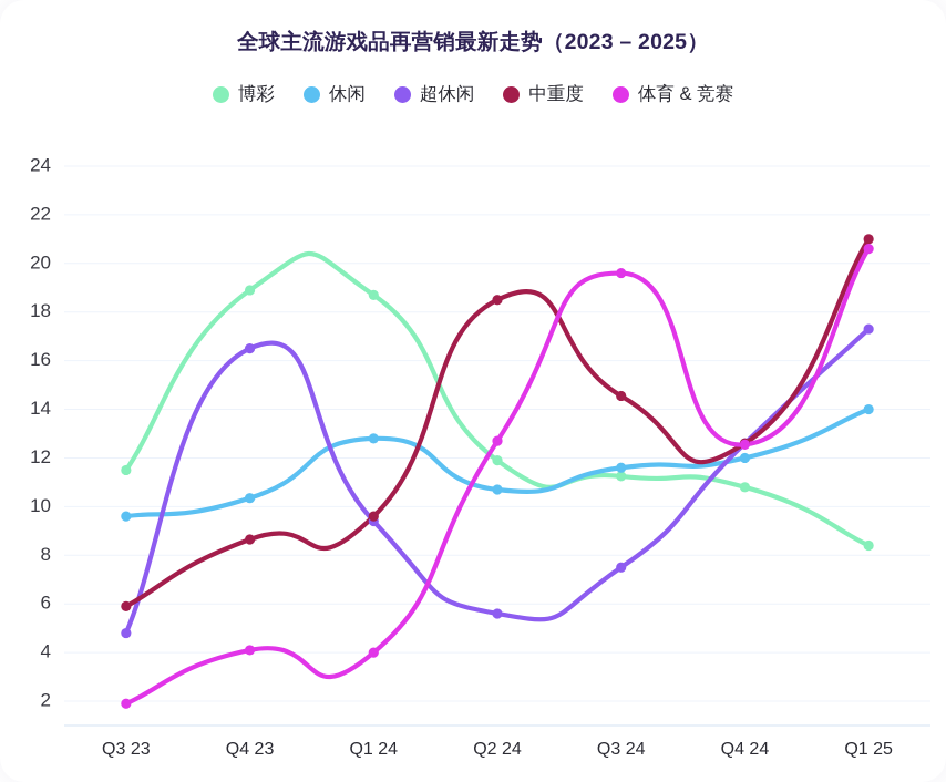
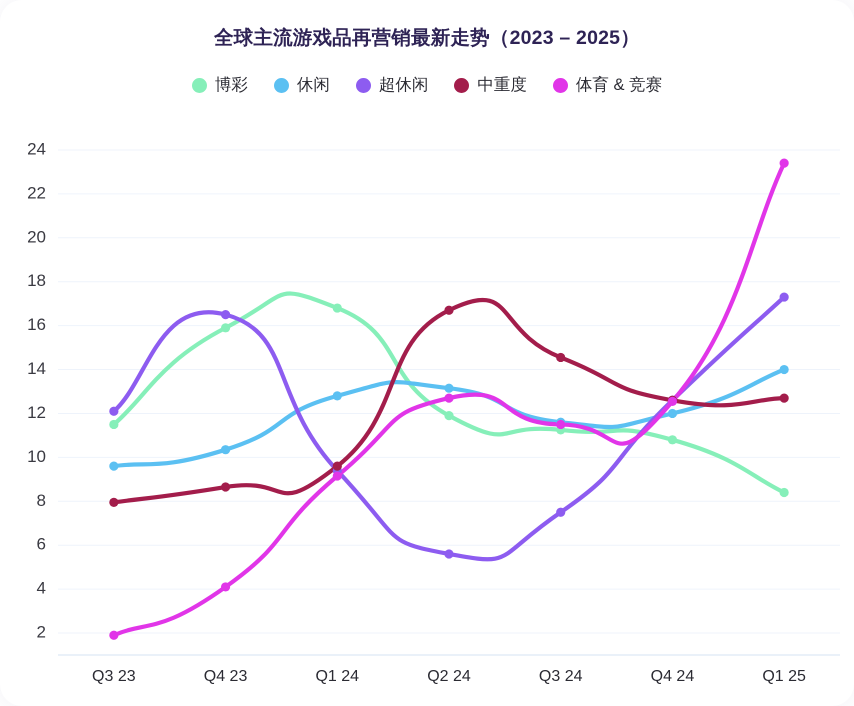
超休闲/Q3 23: 4.8 -> 12.1
中重度/Q3 23: 5.9 -> 8.0
博彩/Q4 23: 18.9 -> 15.9
博彩/Q1 24: 18.7 -> 16.8
体育 & 竞赛/Q1 24: 4.0 -> 9.2
休闲/Q2 24: 10.7 -> 13.2
中重度/Q2 24: 18.5 -> 16.7
体育 & 竞赛/Q3 24: 19.6 -> 11.5
中重度/Q1 25: 21.0 -> 12.7
体育 & 竞赛/Q1 25: 20.6 -> 23.4
